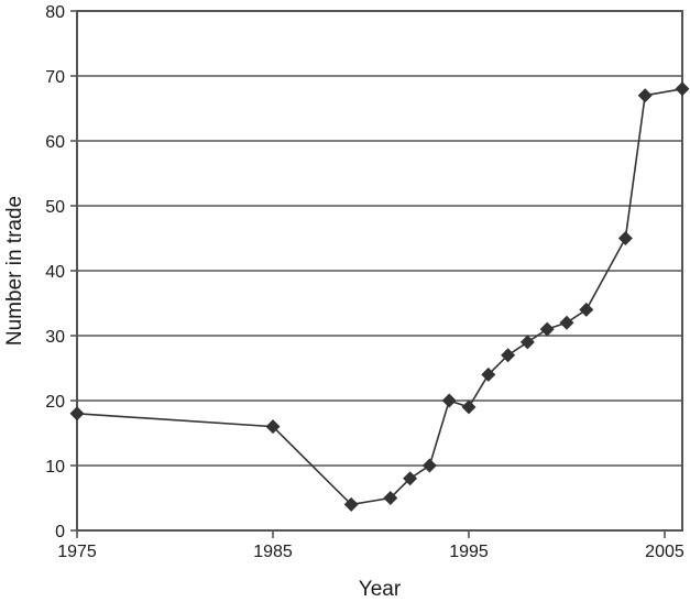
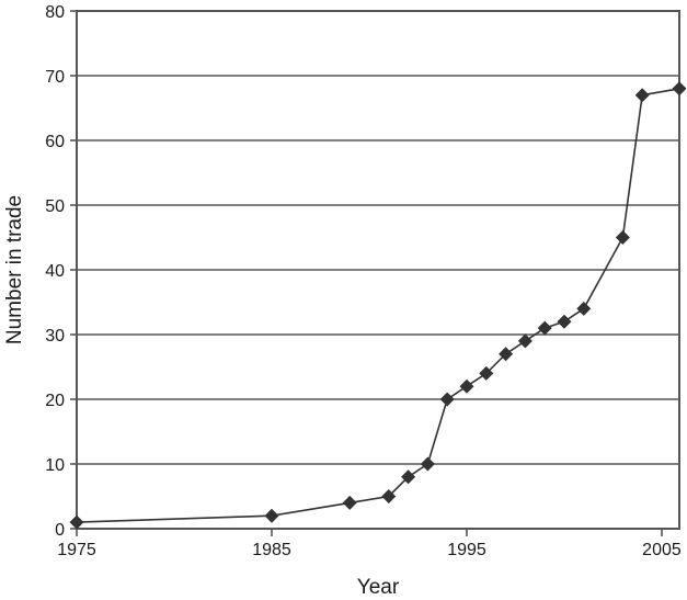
1975: 18 -> 1
1985: 16 -> 2
1995: 19 -> 22
